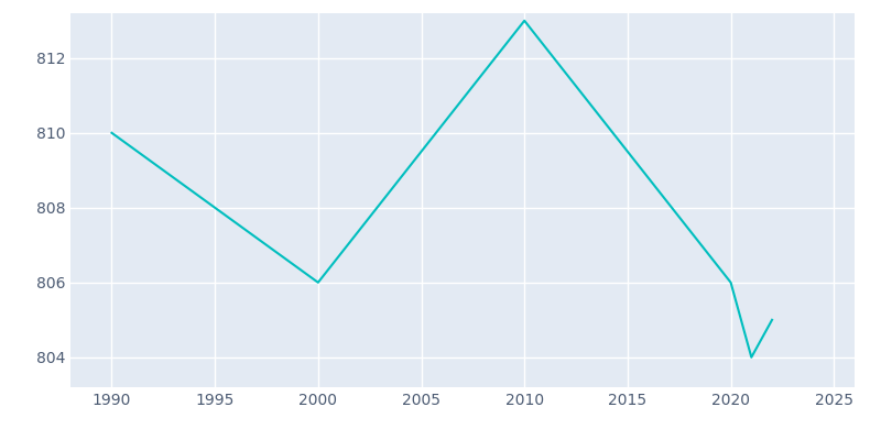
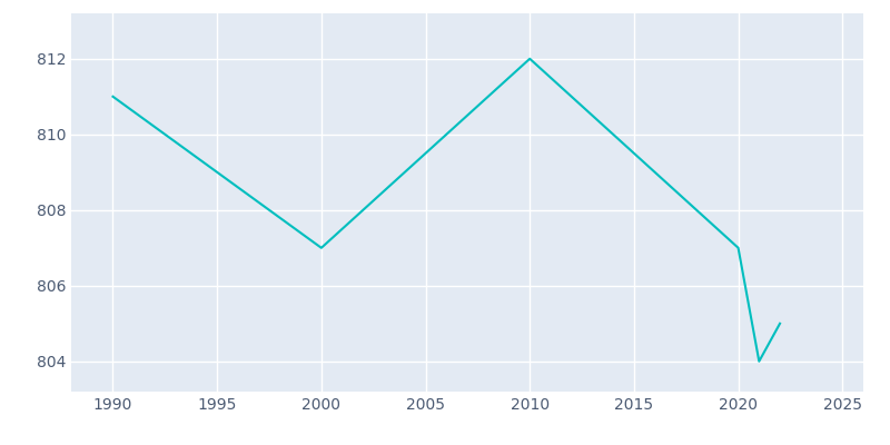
1990: 810 -> 811
2000: 806 -> 807
2010: 813 -> 812
2020: 806 -> 807
